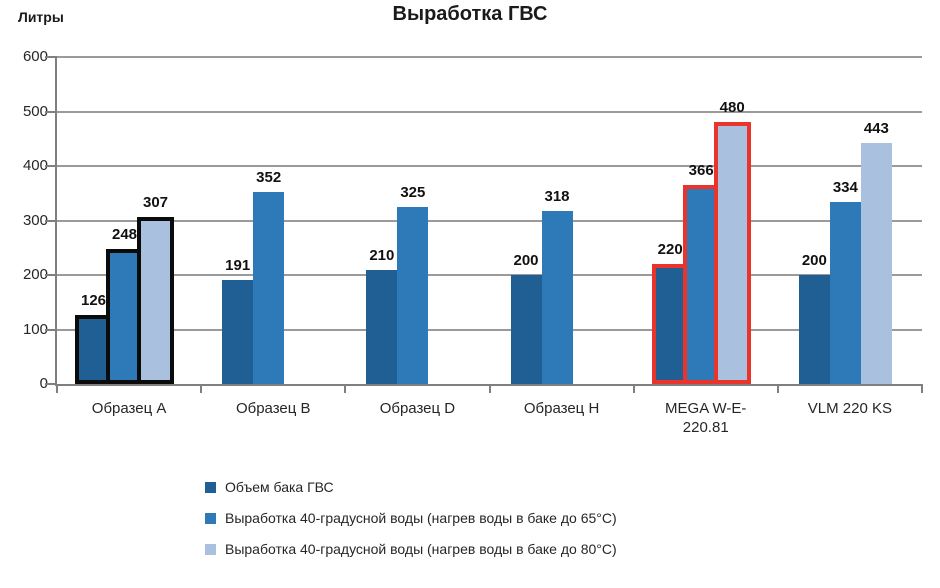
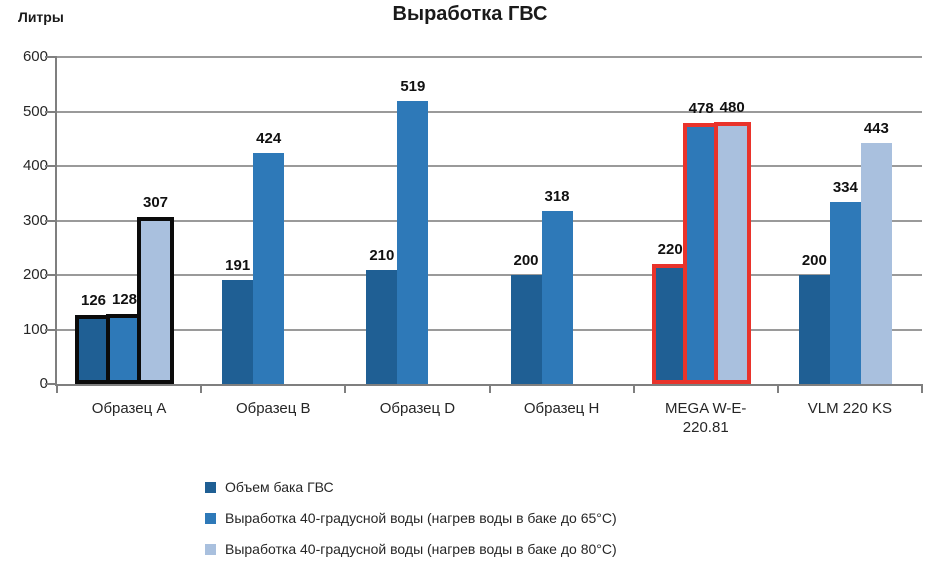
Выработка 40-градусной воды (нагрев воды в баке до 65°C)/Образец A: 248 -> 128
Выработка 40-градусной воды (нагрев воды в баке до 65°C)/Образец B: 352 -> 424
Выработка 40-градусной воды (нагрев воды в баке до 65°C)/Образец D: 325 -> 519
Выработка 40-градусной воды (нагрев воды в баке до 65°C)/MEGA W-E-220.81: 366 -> 478
